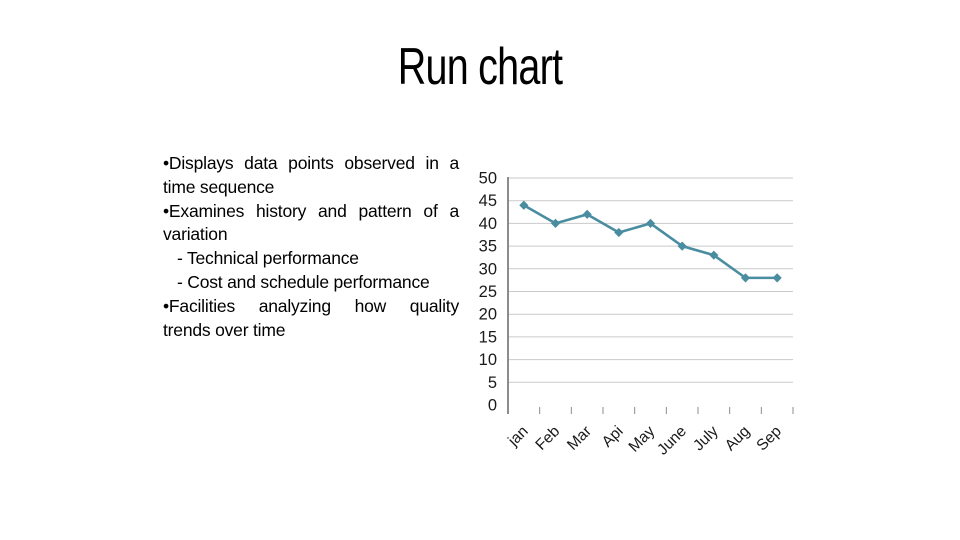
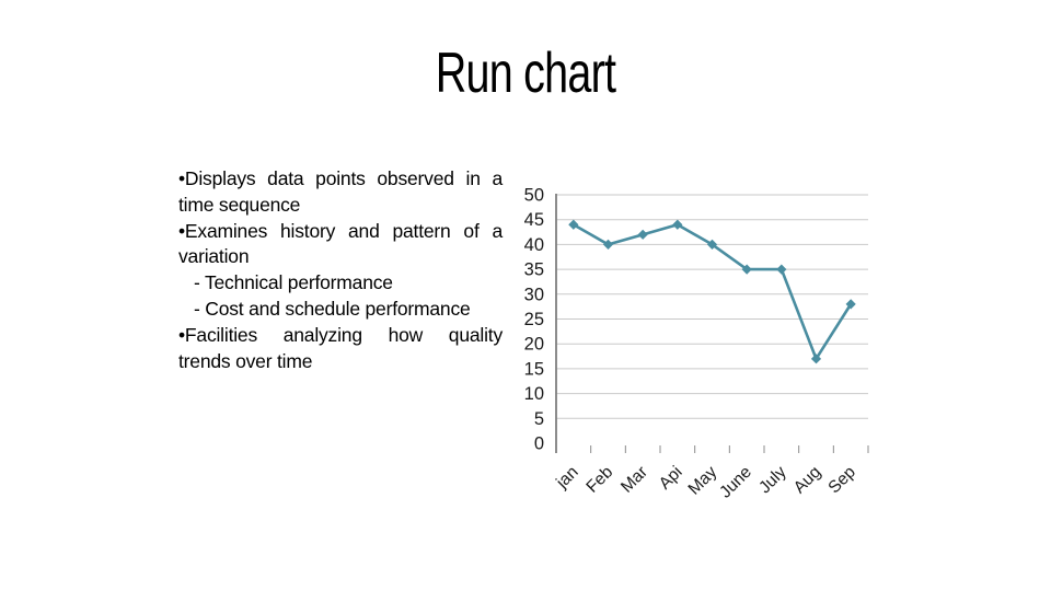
Api: 38 -> 44
July: 33 -> 35
Aug: 28 -> 17
